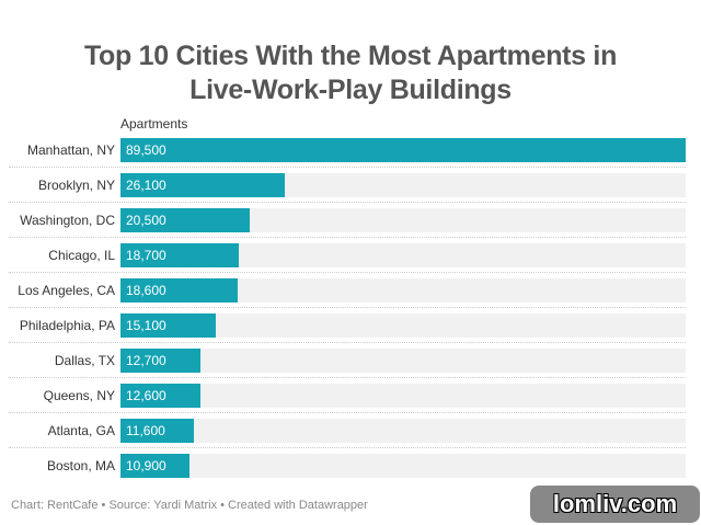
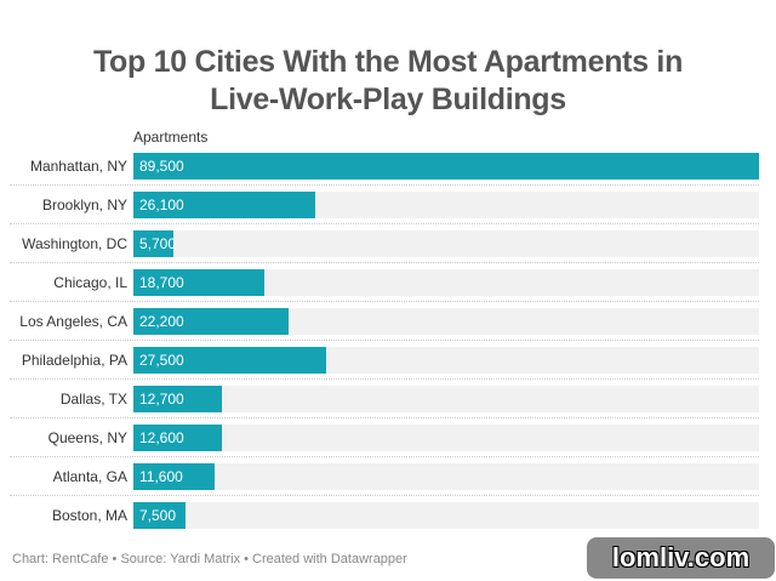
Washington, DC: 20,500 -> 5,700
Los Angeles, CA: 18,600 -> 22,200
Philadelphia, PA: 15,100 -> 27,500
Boston, MA: 10,900 -> 7,500
